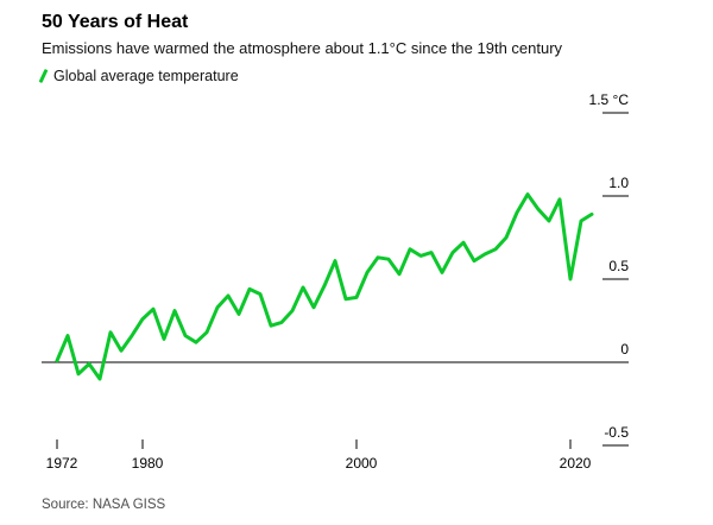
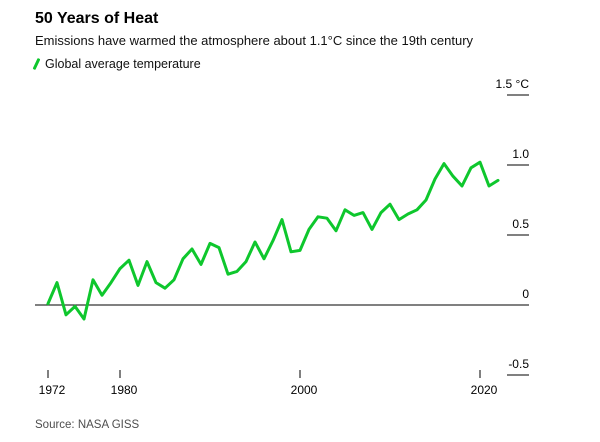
2020: 0.50 -> 1.02
